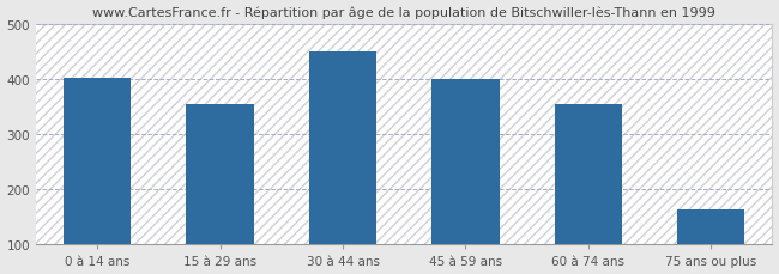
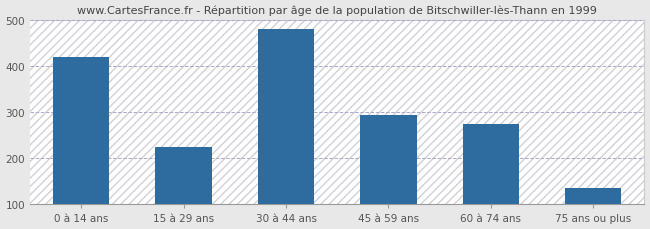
0 à 14 ans: 403 -> 420
15 à 29 ans: 355 -> 225
30 à 44 ans: 451 -> 480
45 à 59 ans: 400 -> 295
60 à 74 ans: 355 -> 275
75 ans ou plus: 163 -> 135
